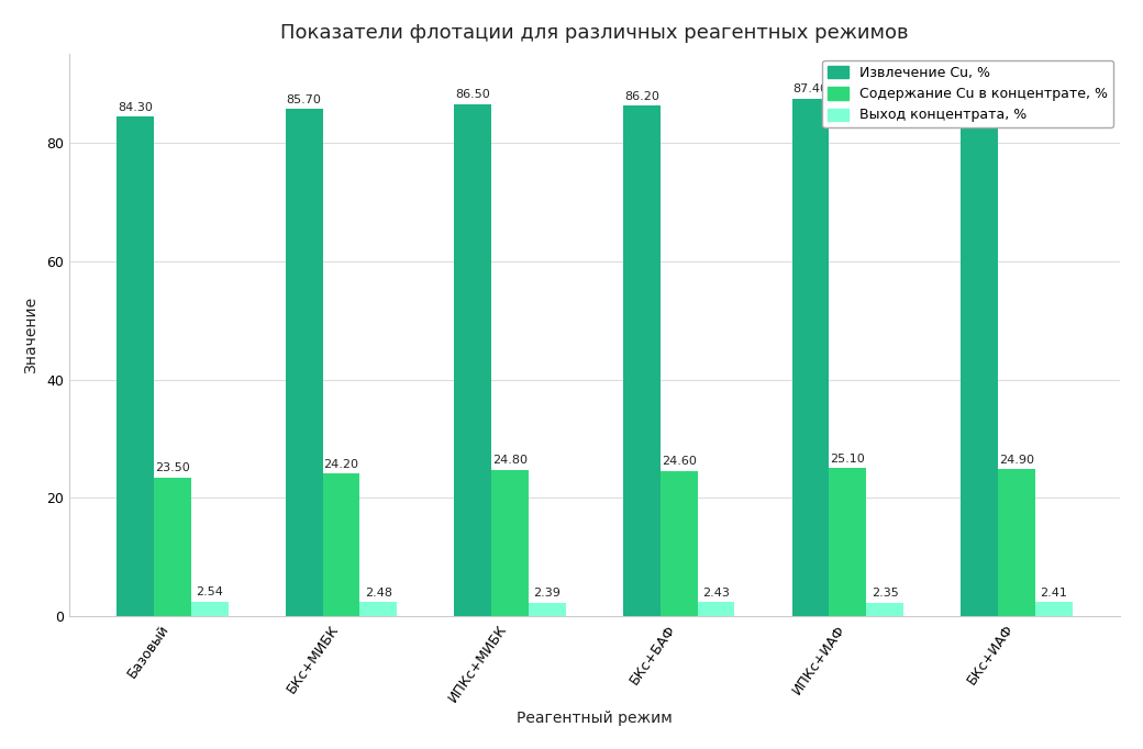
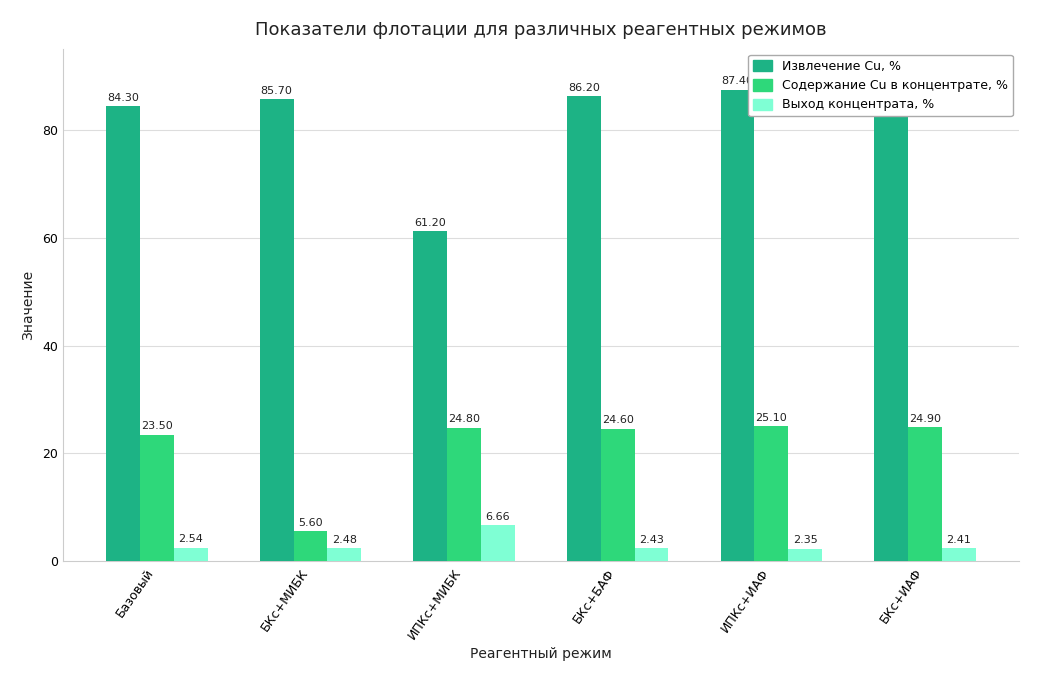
Содержание Cu в концентрате, %/БКс+МИБК: 24.20 -> 5.60
Извлечение Cu, %/ИПКс+МИБК: 86.50 -> 61.20
Выход концентрата, %/ИПКс+МИБК: 2.39 -> 6.66
